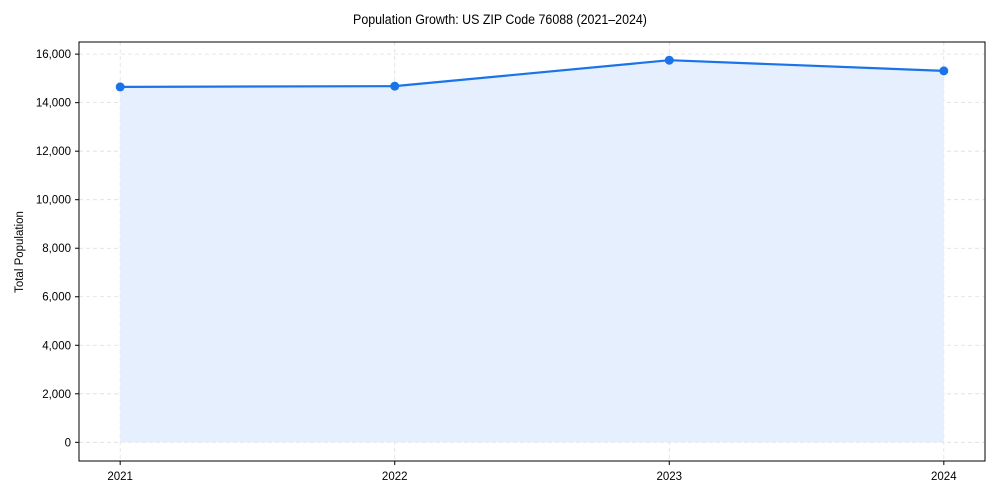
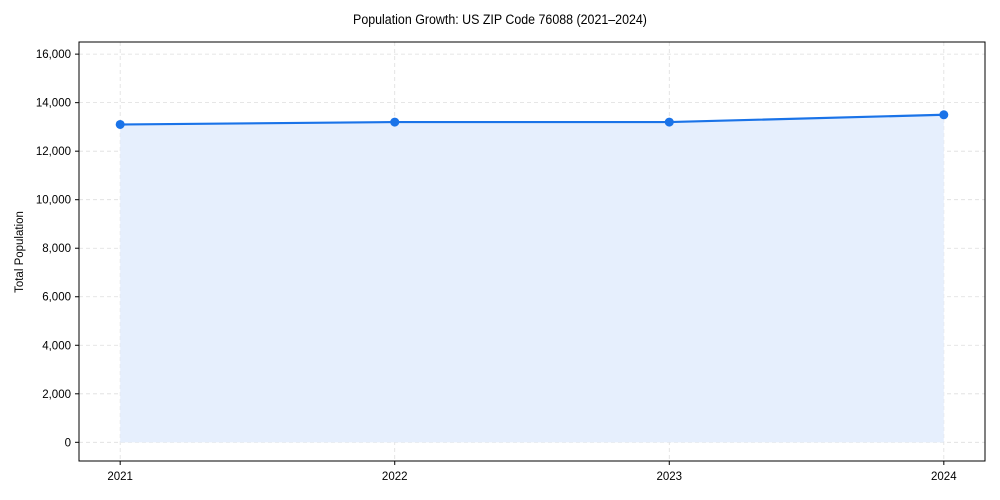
2021: 14600 -> 13100
2022: 14700 -> 13200
2023: 15800 -> 13200
2024: 15300 -> 13500
